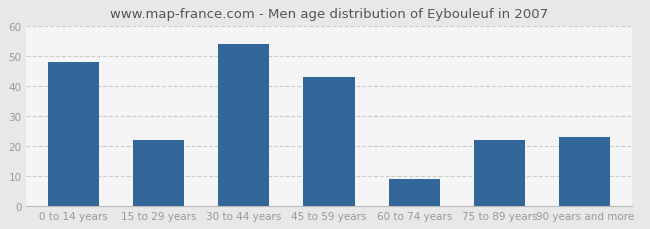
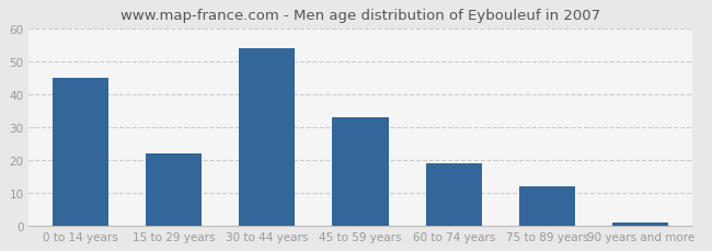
0 to 14 years: 48 -> 45
45 to 59 years: 43 -> 33
60 to 74 years: 9 -> 19
75 to 89 years: 22 -> 12
90 years and more: 23 -> 1
